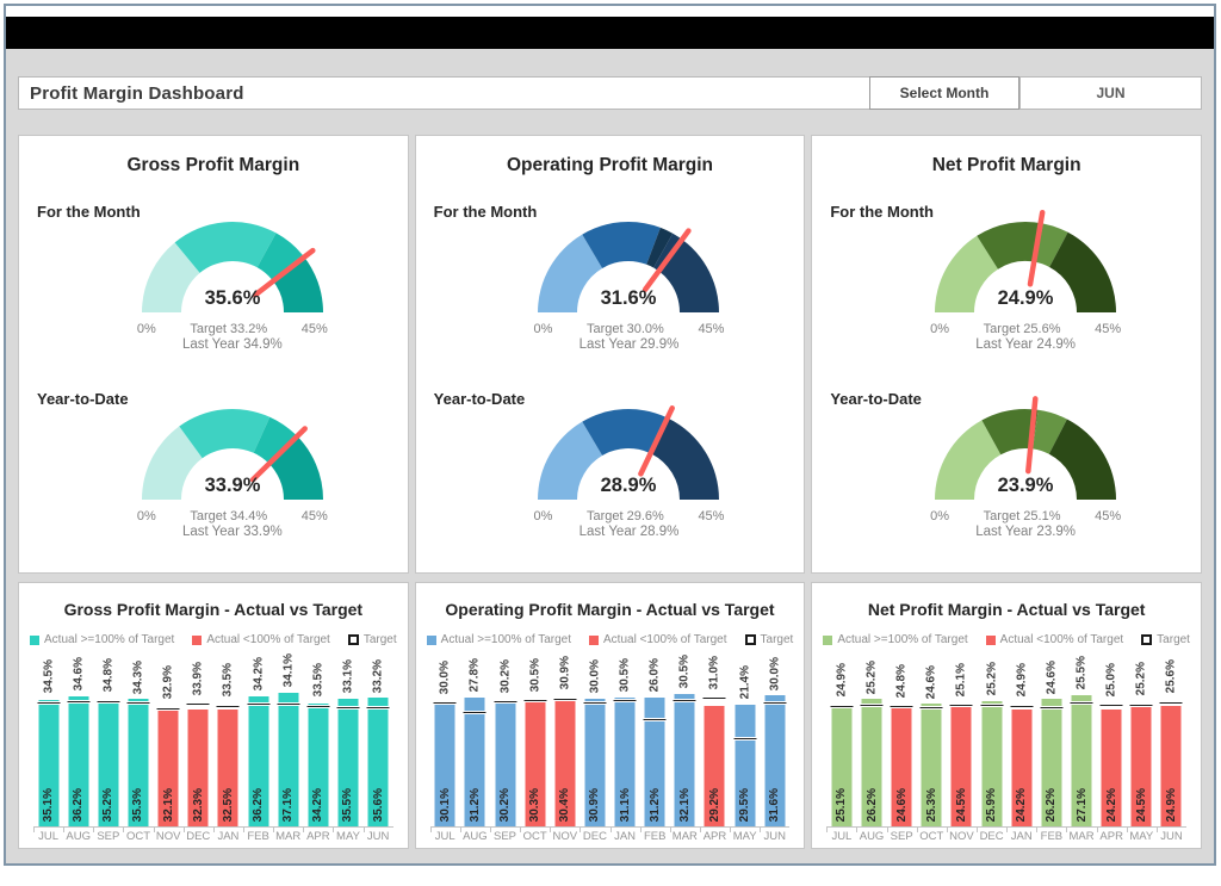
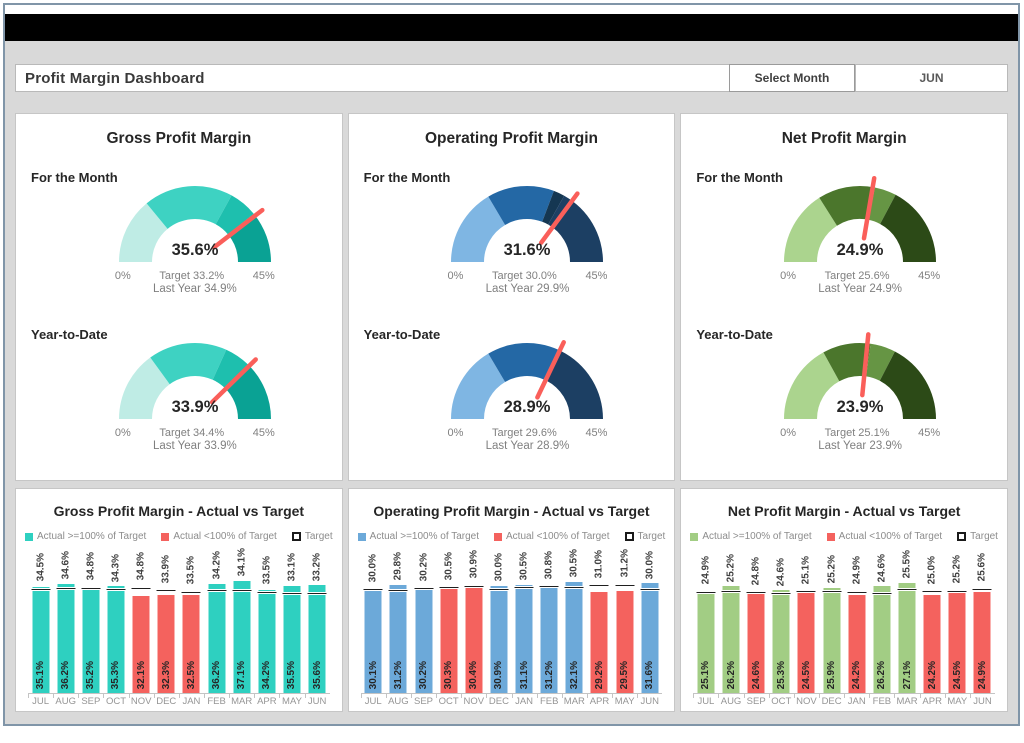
Gross Profit Margin - Actual vs Target/Target/NOV: 32.9% -> 34.8%
Operating Profit Margin - Actual vs Target/Target/AUG: 27.8% -> 29.8%
Operating Profit Margin - Actual vs Target/Target/FEB: 26.0% -> 30.8%
Operating Profit Margin - Actual vs Target/Target/MAY: 21.4% -> 31.2%
